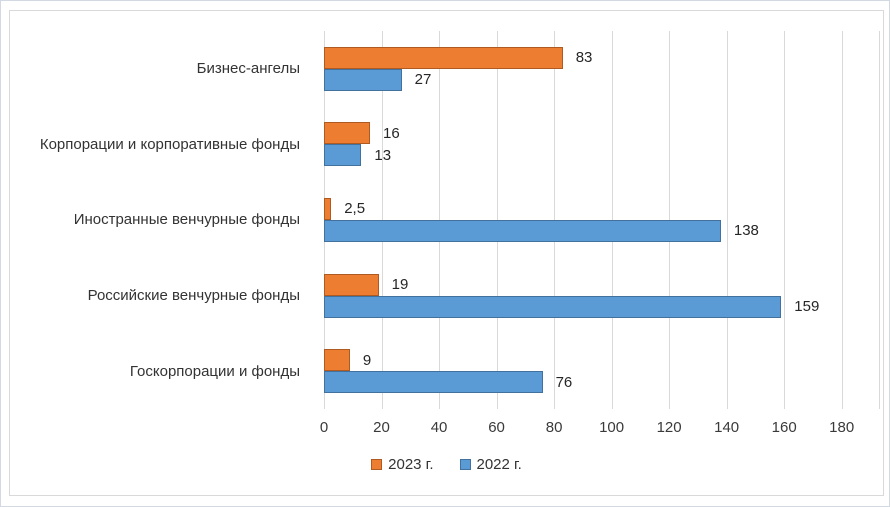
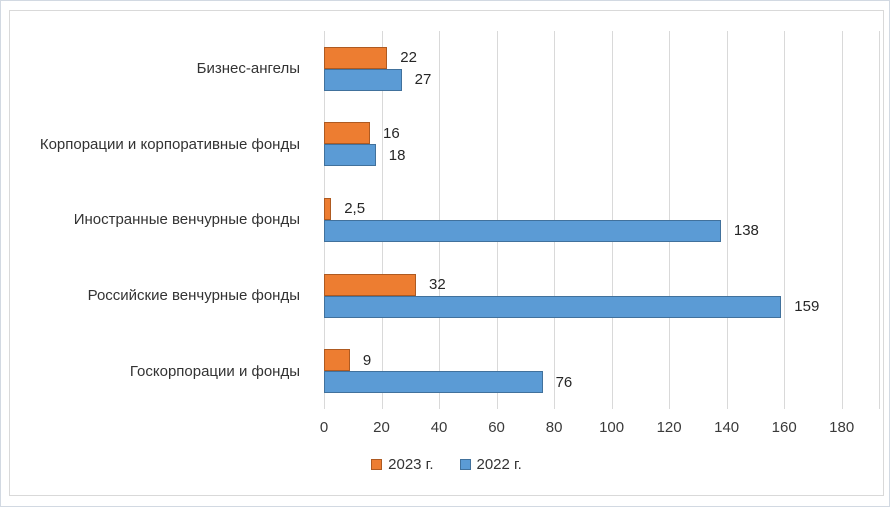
2023 г./Бизнес-ангелы: 83 -> 22
2022 г./Корпорации и корпоративные фонды: 13 -> 18
2023 г./Российские венчурные фонды: 19 -> 32
